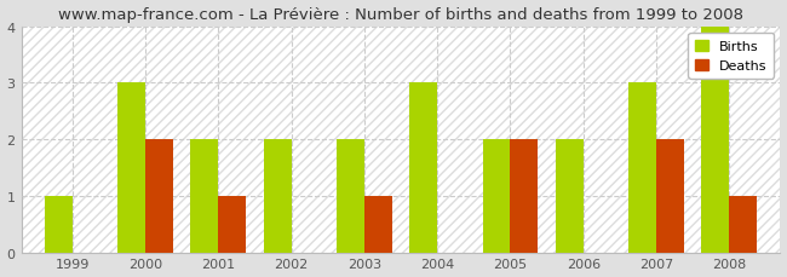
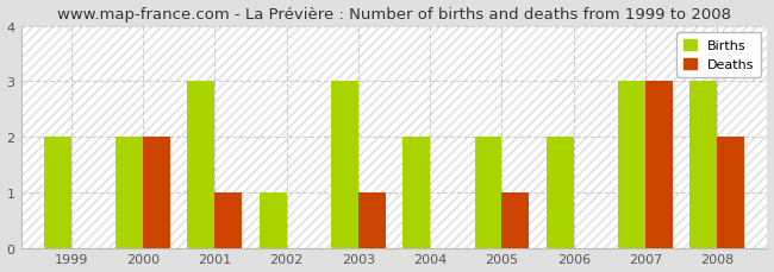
Births/1999: 1 -> 2
Births/2000: 3 -> 2
Births/2001: 2 -> 3
Births/2002: 2 -> 1
Births/2003: 2 -> 3
Births/2004: 3 -> 2
Deaths/2005: 2 -> 1
Deaths/2007: 2 -> 3
Births/2008: 4 -> 3
Deaths/2008: 1 -> 2
